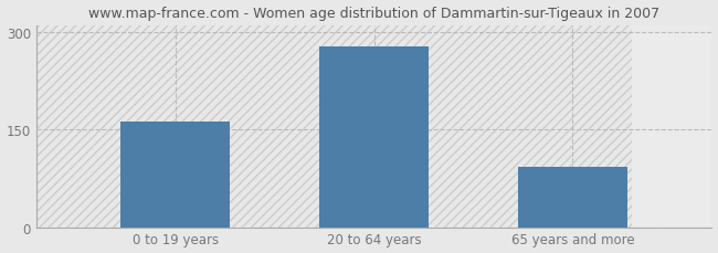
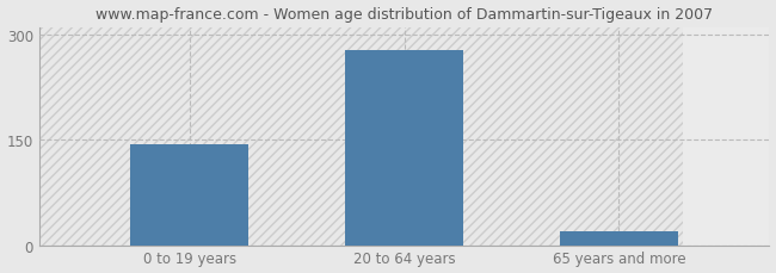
0 to 19 years: 162 -> 143
65 years and more: 92 -> 20
